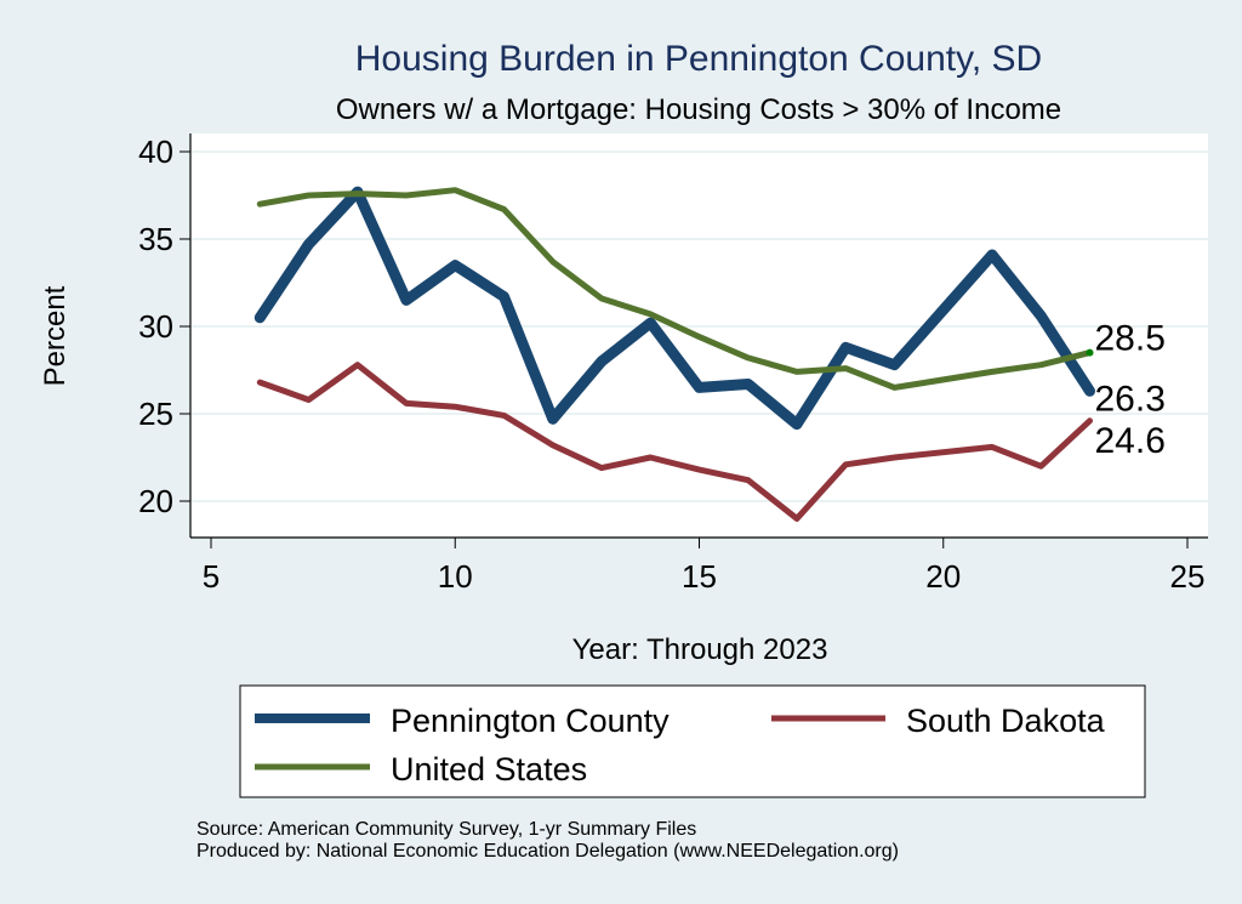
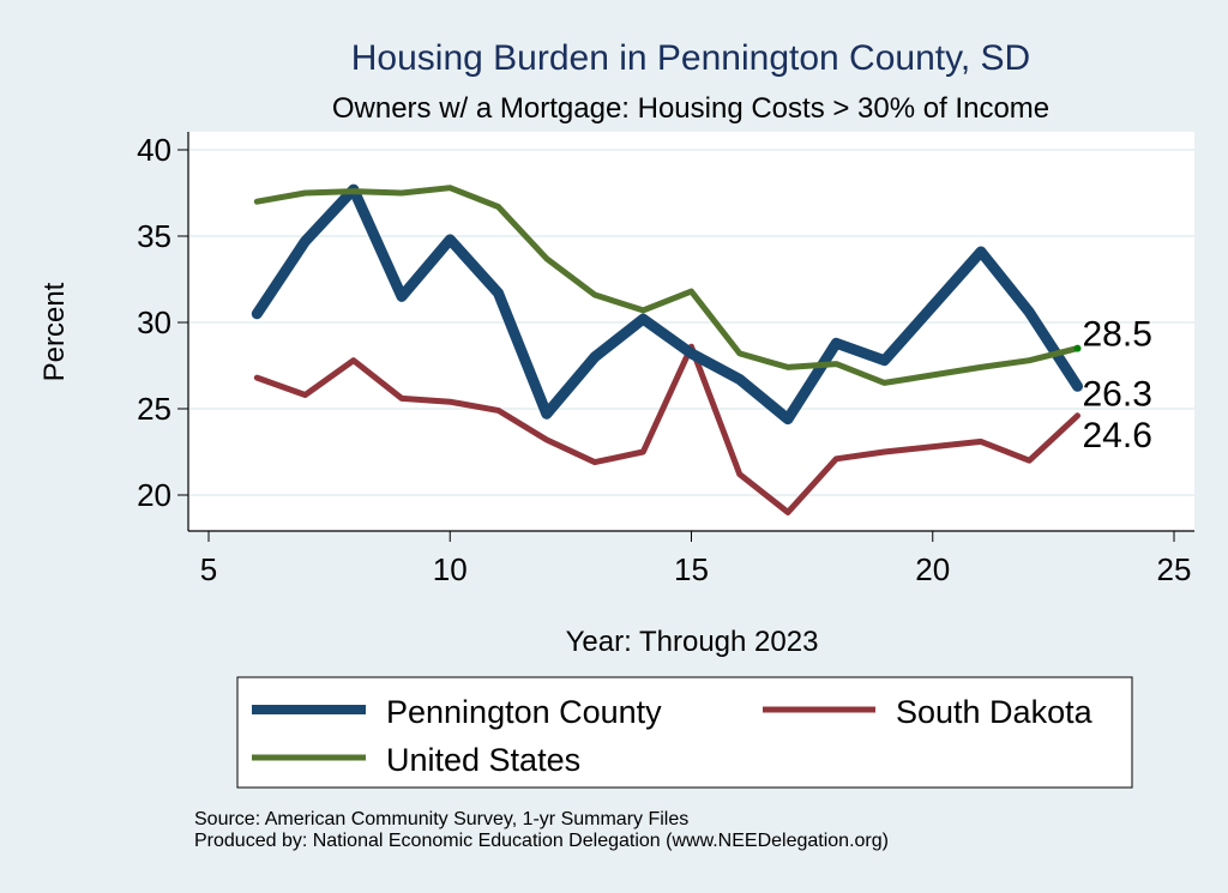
Pennington County/10: 33.5 -> 34.8
Pennington County/15: 26.5 -> 28.2
South Dakota/15: 21.8 -> 28.6
United States/15: 29.4 -> 31.8
